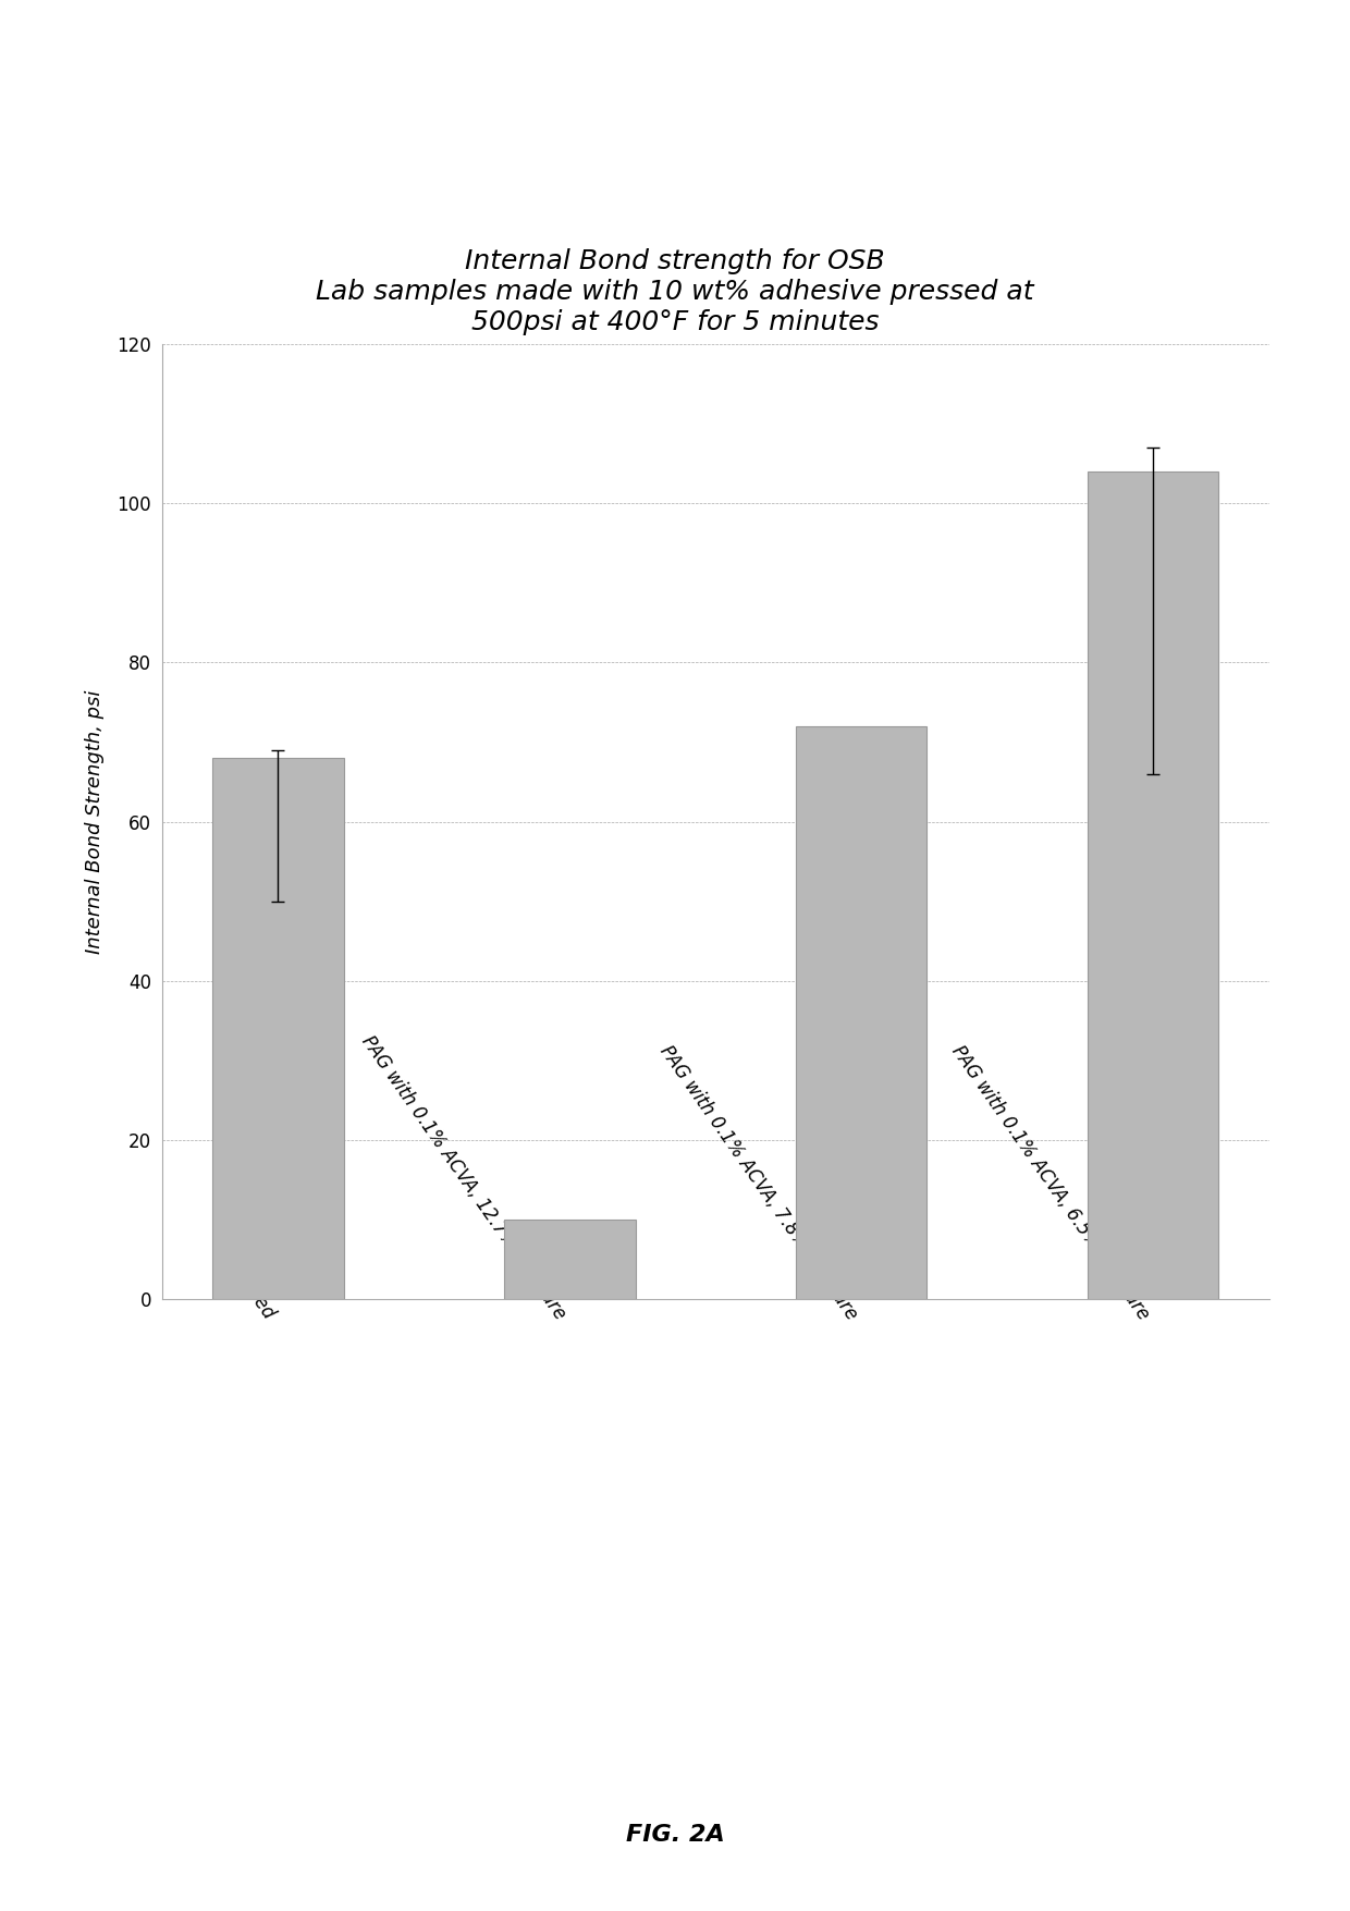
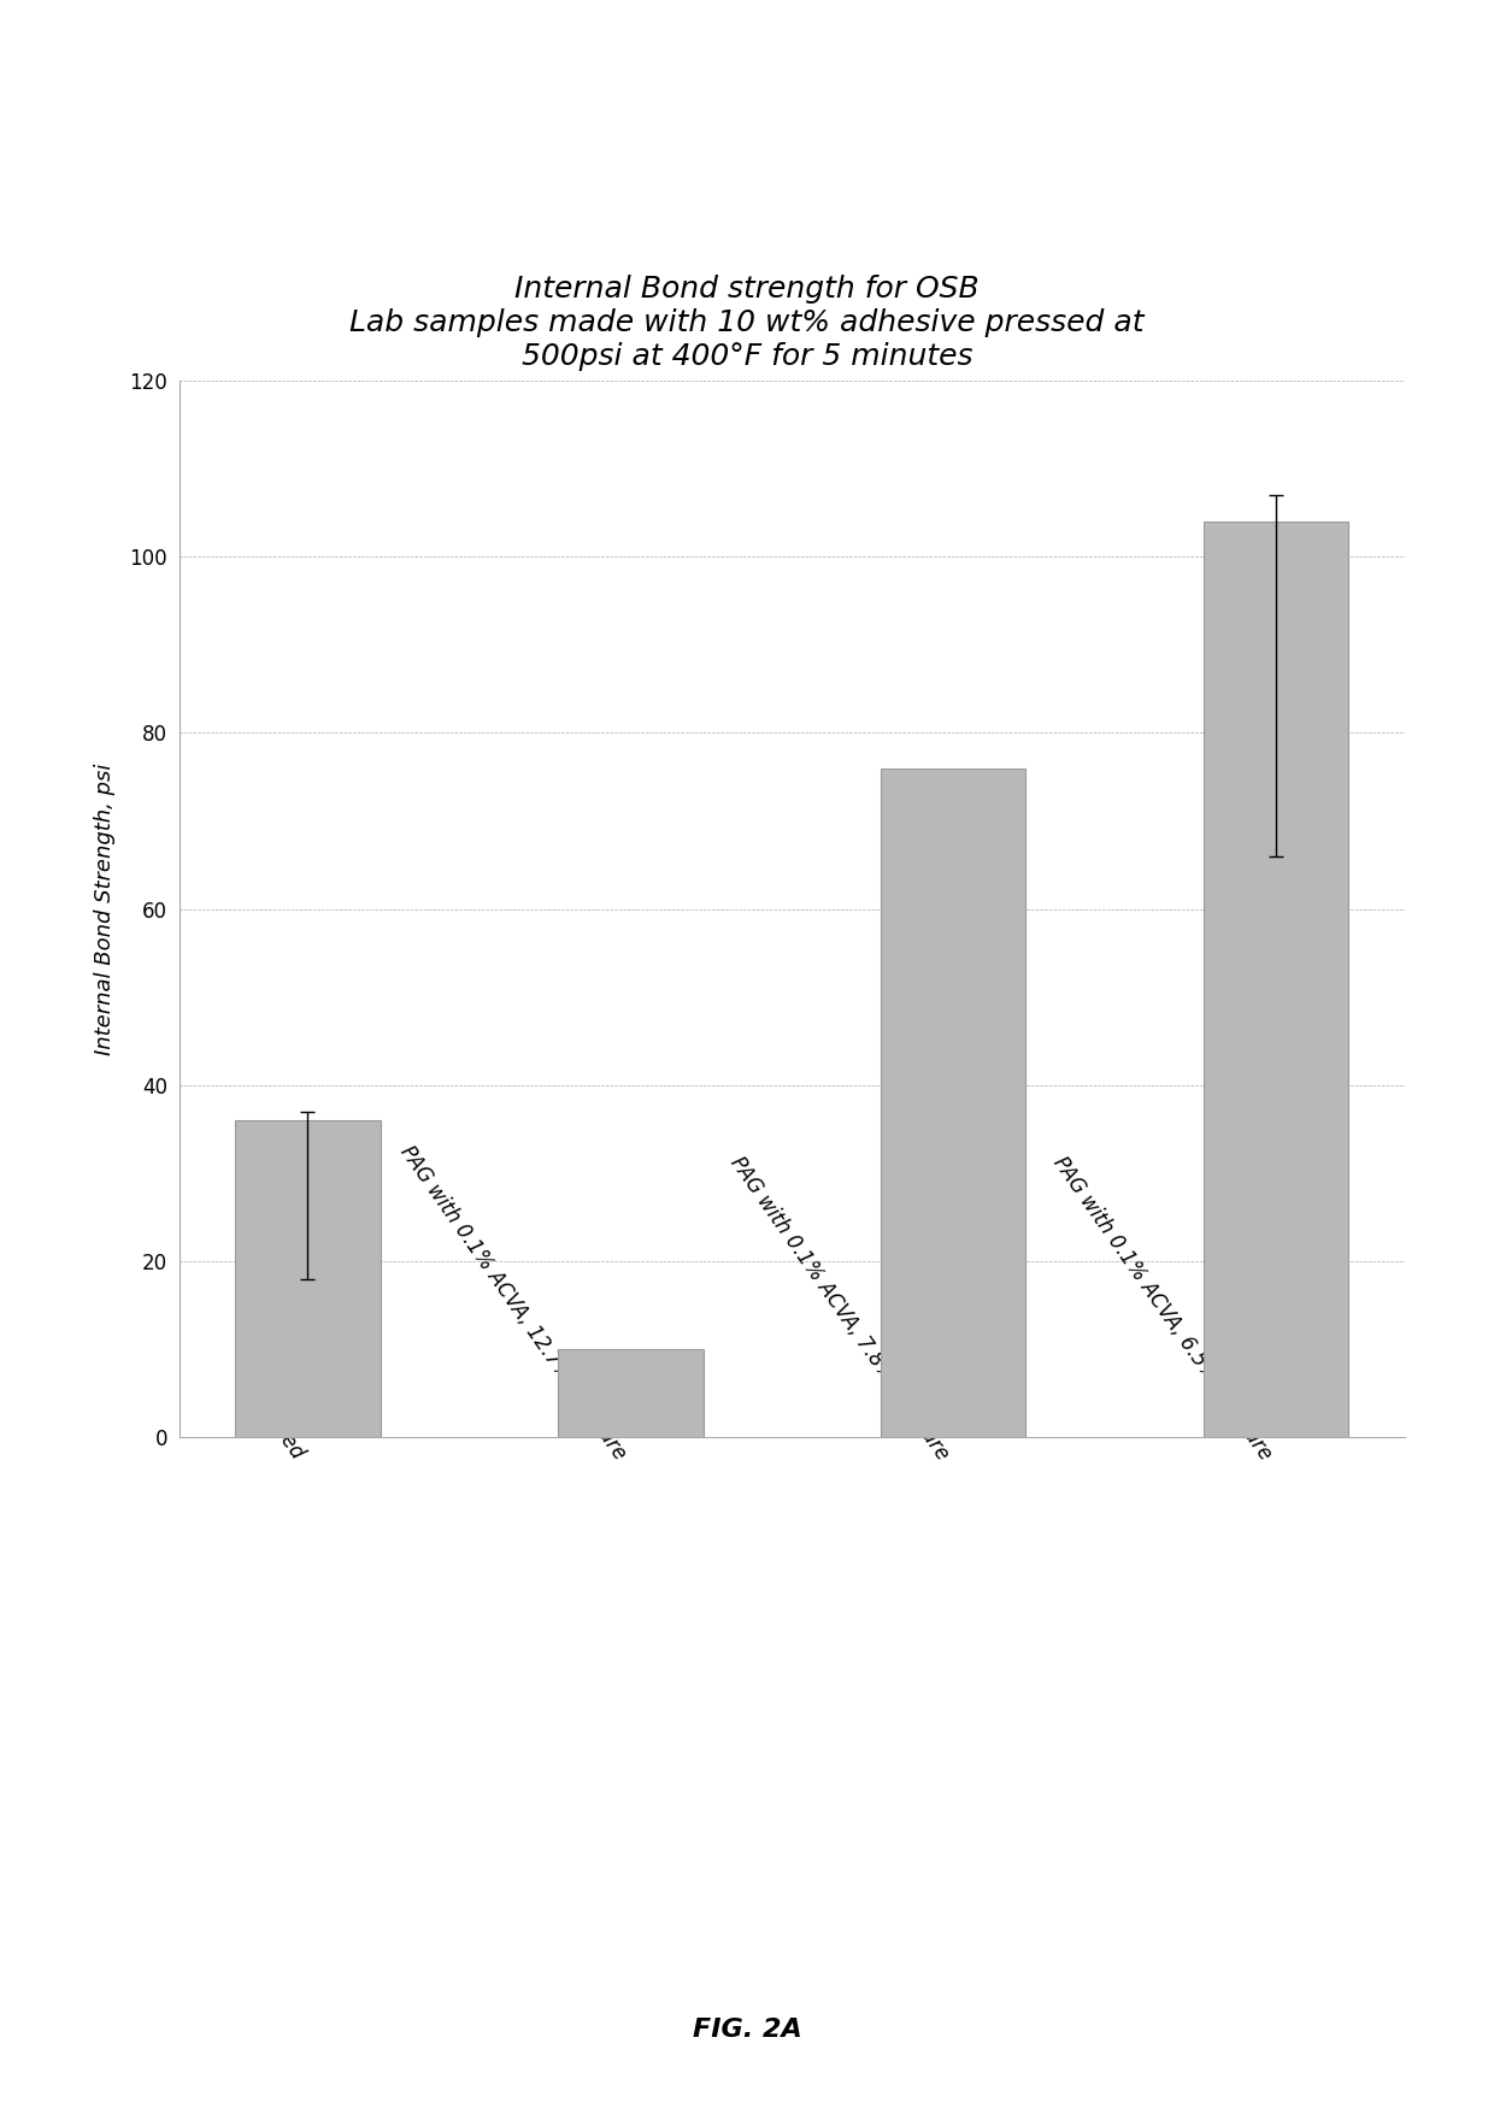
Purchased: 68 -> 36
PAG with 0.1% ACVA, 7.8% moisture: 72 -> 76
